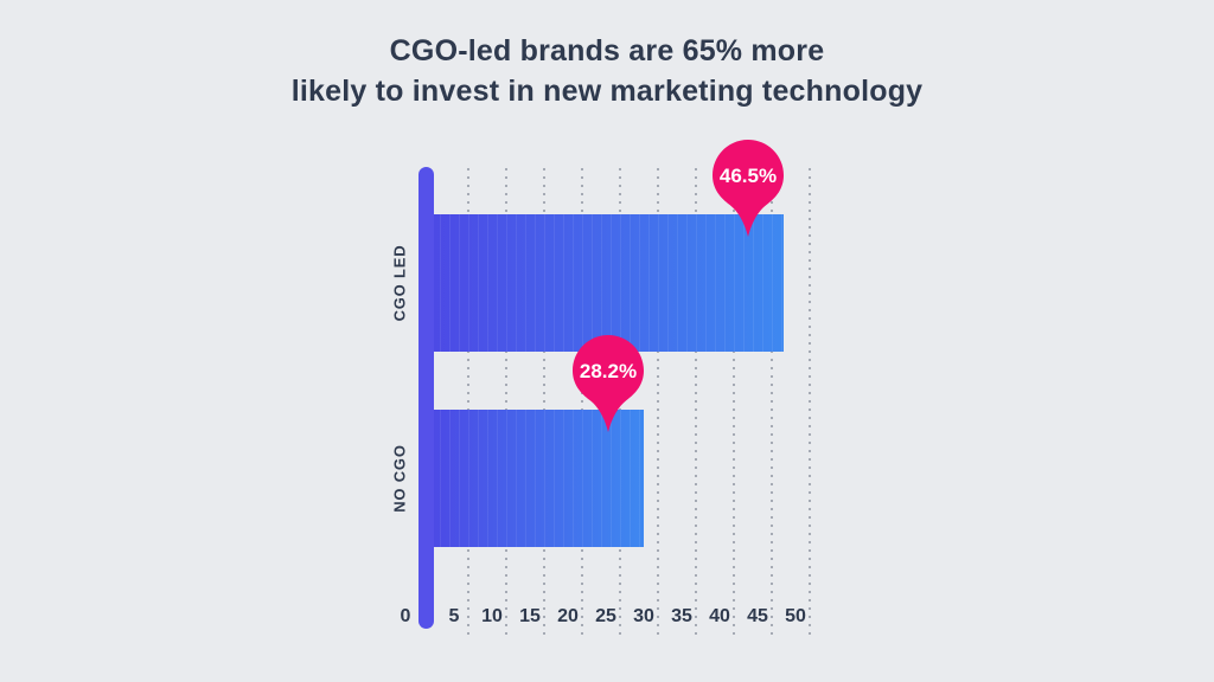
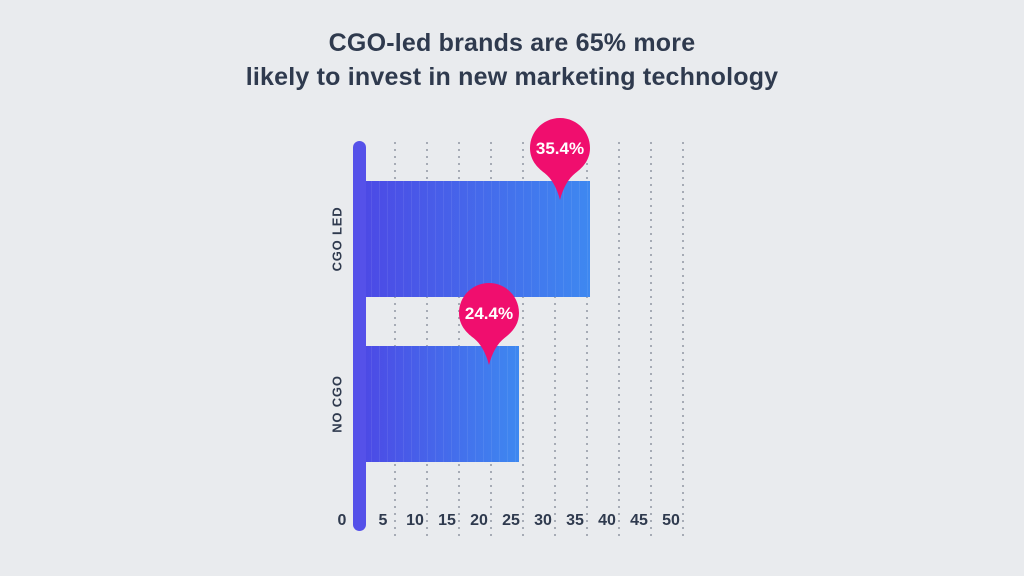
CGO LED: 46.5% -> 35.4%
NO CGO: 28.2% -> 24.4%
